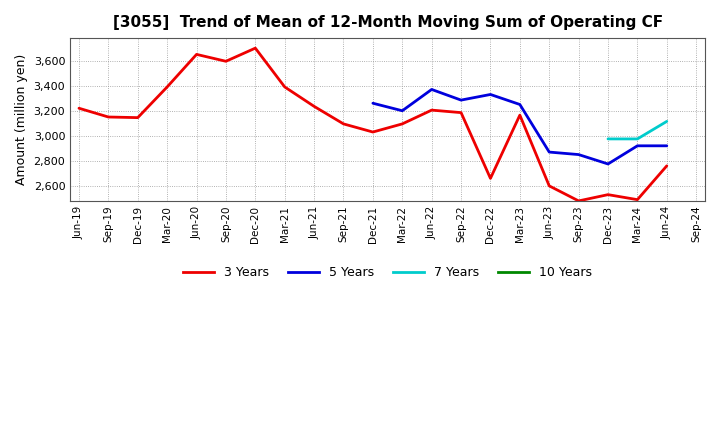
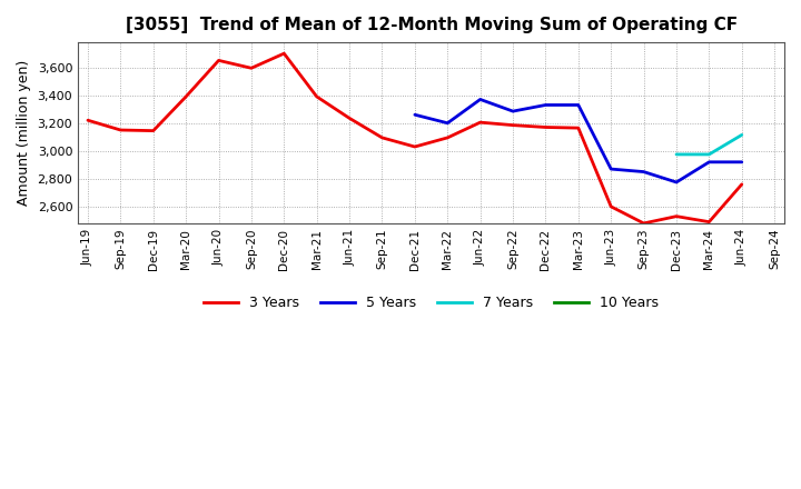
3 Years/Dec-22: 2,660 -> 3,170
5 Years/Mar-23: 3,250 -> 3,330
